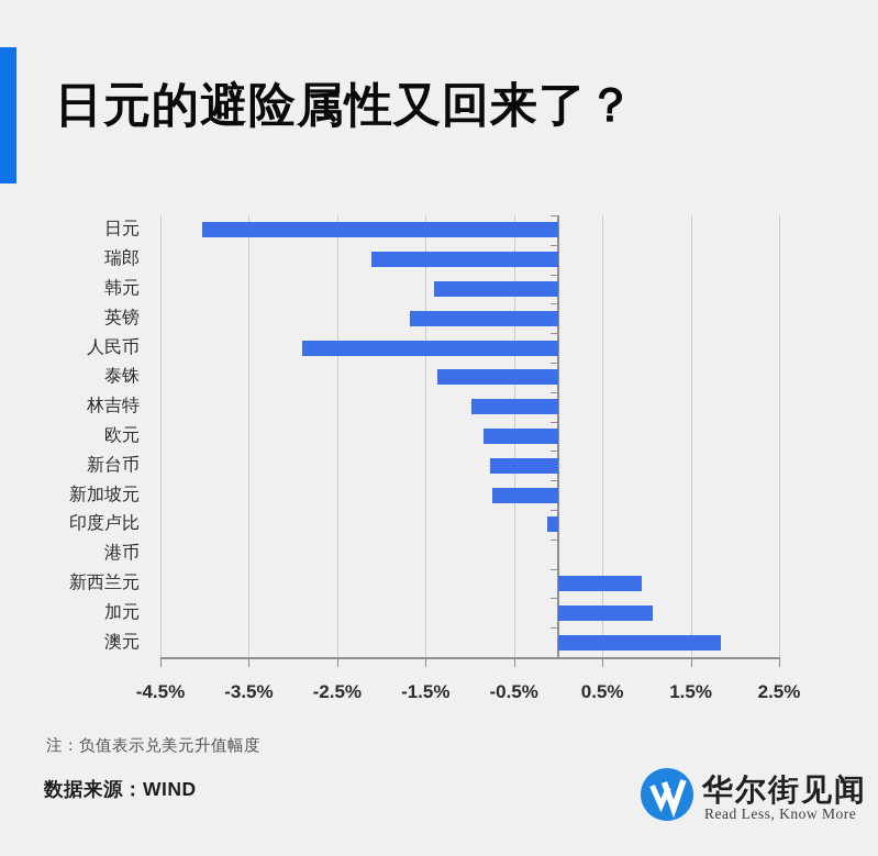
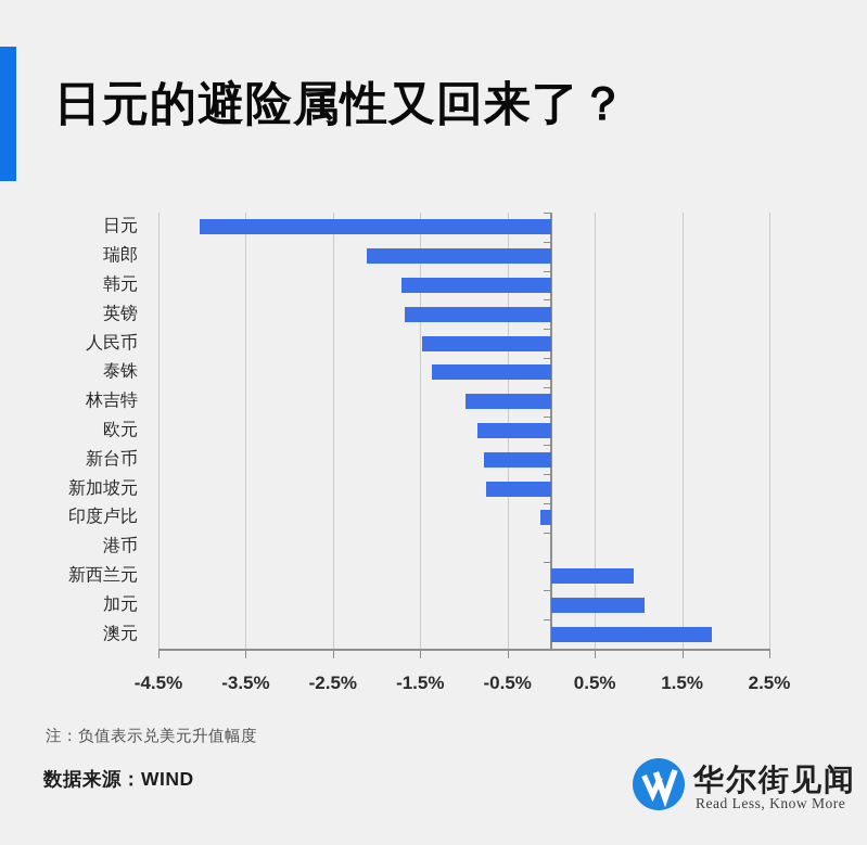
韩元: -1.4% -> -1.7%
人民币: -2.9% -> -1.5%
